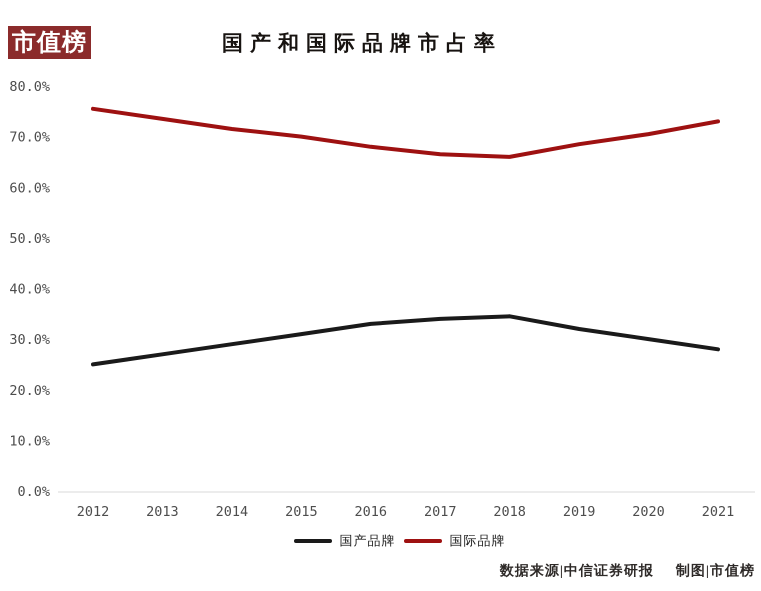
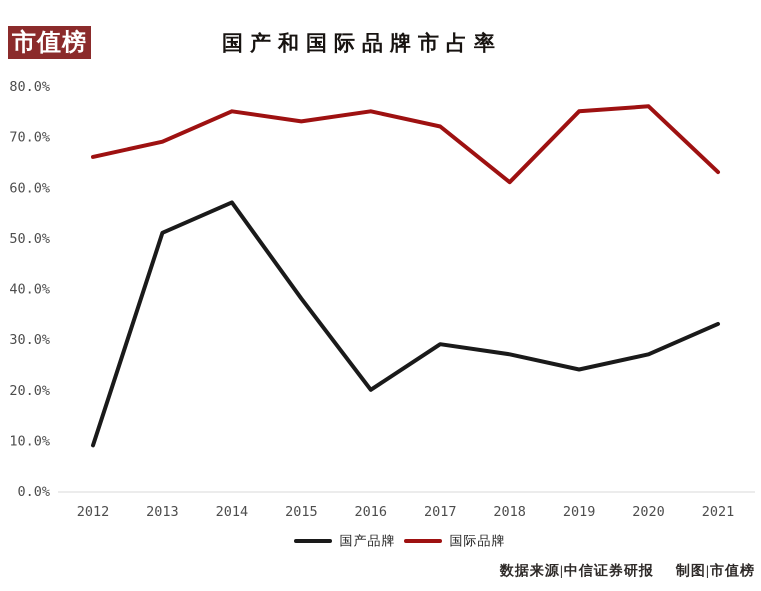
国产品牌/2012: 25% -> 9%
国际品牌/2012: 76% -> 66%
国产品牌/2013: 27% -> 51%
国际品牌/2013: 74% -> 69%
国产品牌/2014: 29% -> 57%
国际品牌/2014: 72% -> 75%
国产品牌/2015: 31% -> 38%
国际品牌/2015: 70% -> 73%
国产品牌/2016: 33% -> 20%
国际品牌/2016: 68% -> 75%
国产品牌/2017: 34% -> 29%
国际品牌/2017: 66% -> 72%
国产品牌/2018: 34% -> 27%
国际品牌/2018: 66% -> 61%
国产品牌/2019: 32% -> 24%
国际品牌/2019: 68% -> 75%
国产品牌/2020: 30% -> 27%
国际品牌/2020: 70% -> 76%
国产品牌/2021: 28% -> 33%
国际品牌/2021: 73% -> 63%
